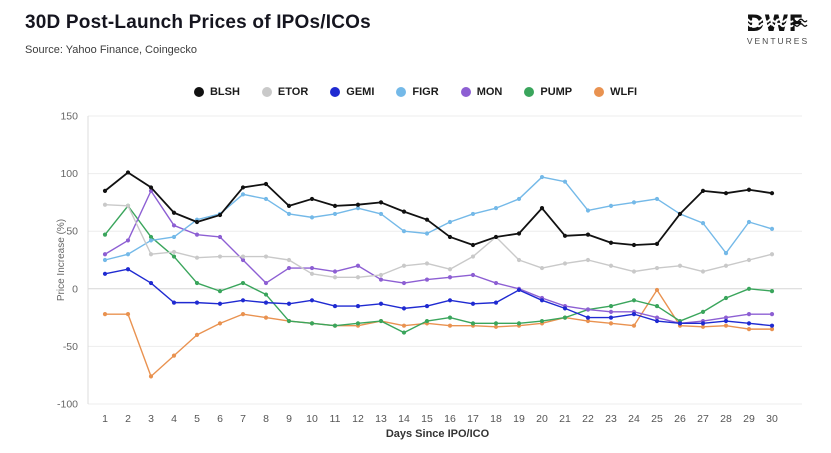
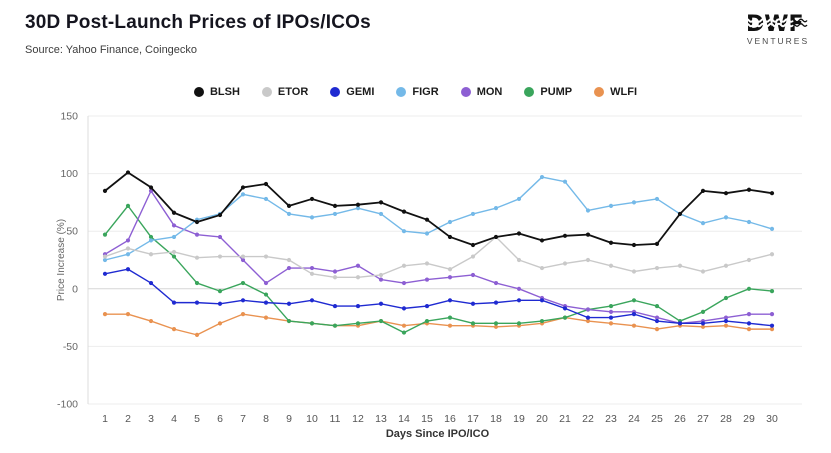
ETOR/1: 73 -> 28
ETOR/2: 72 -> 35
WLFI/3: -76 -> -28
WLFI/4: -58 -> -35
GEMI/19: -1 -> -10
BLSH/20: 70 -> 42
WLFI/25: -1 -> -35
FIGR/28: 31 -> 62
